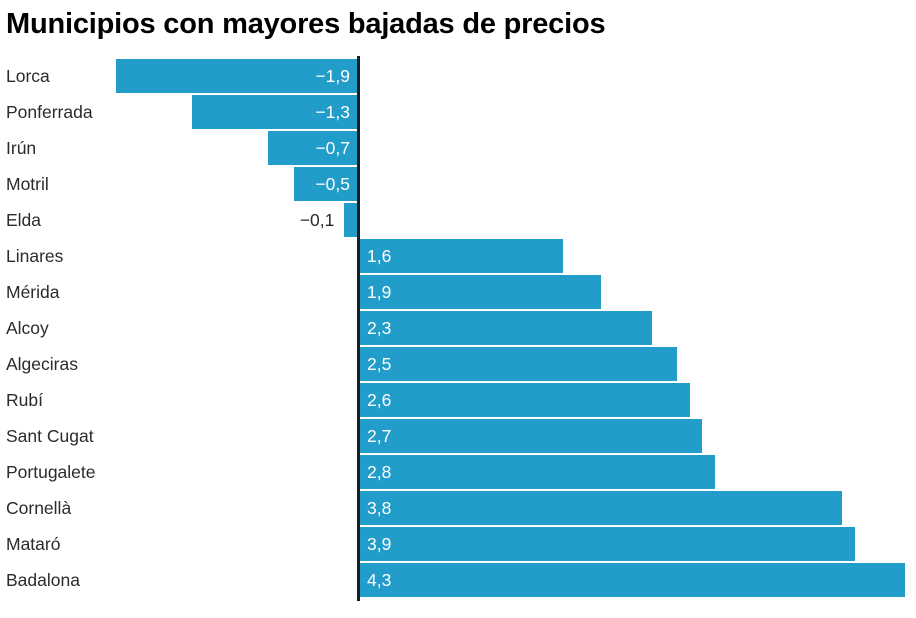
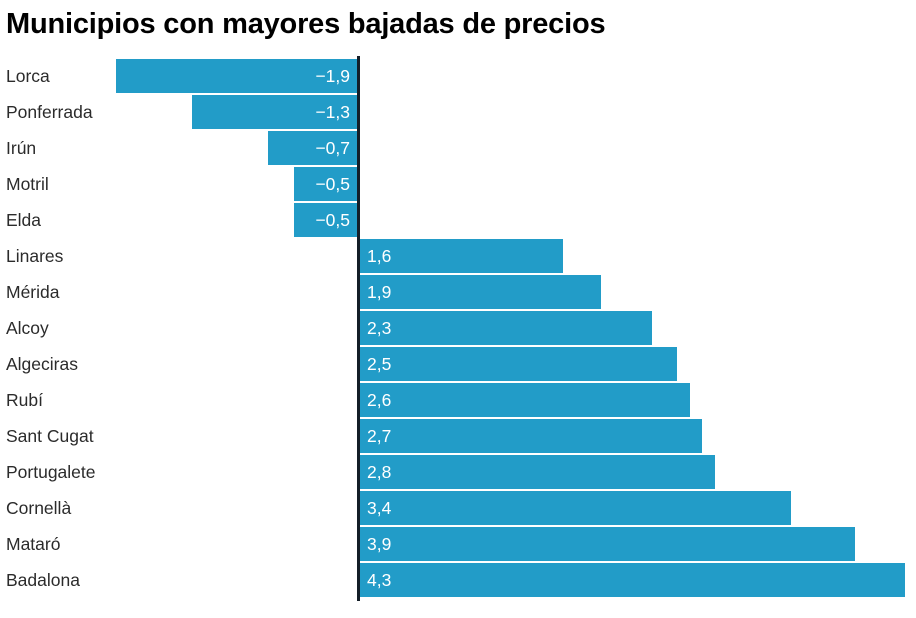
Elda: −0,1 -> −0,5
Cornellà: 3,8 -> 3,4
